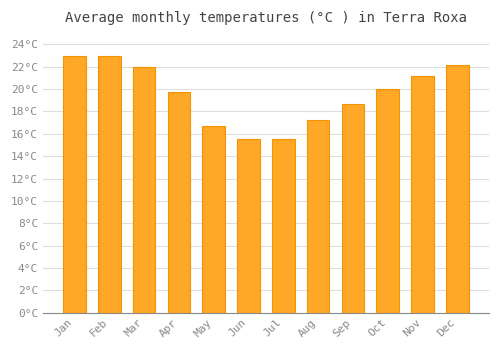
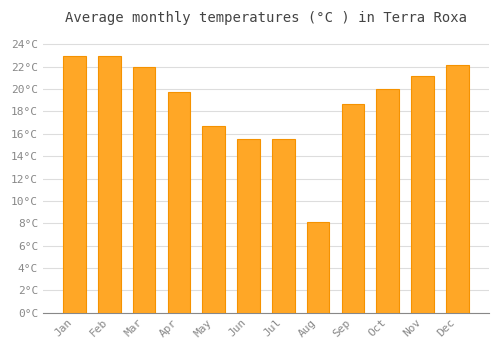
Aug: 17.2°C -> 8.1°C
